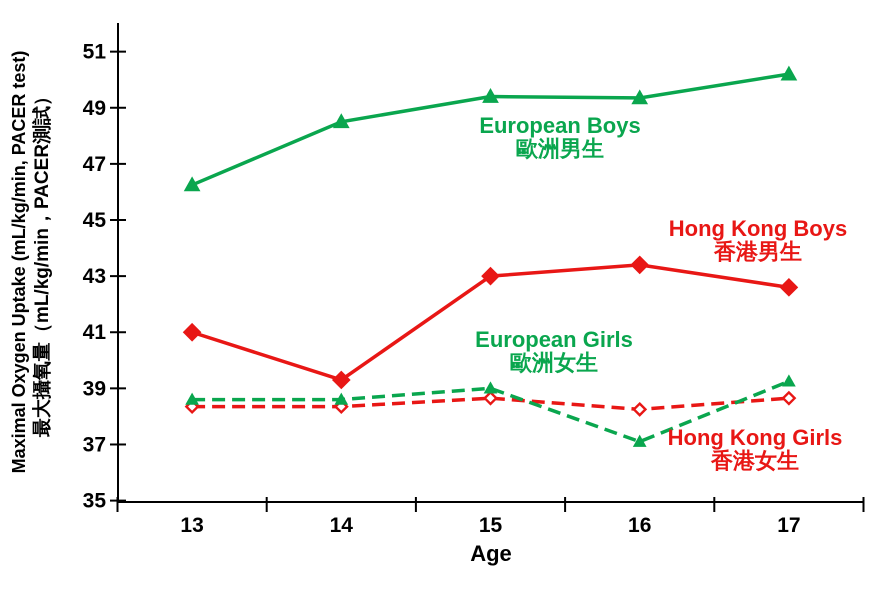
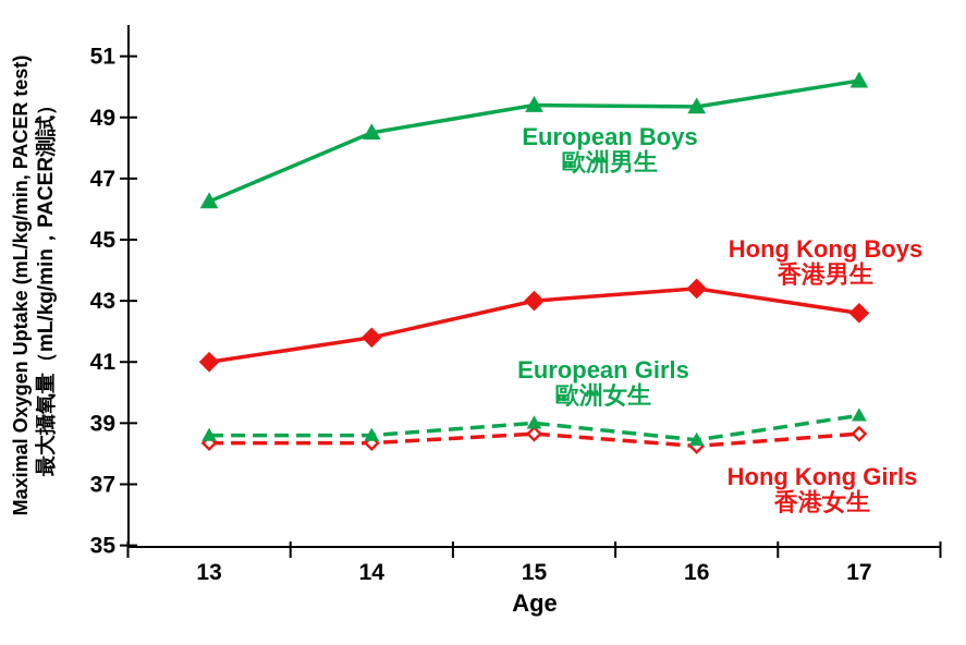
Hong Kong Boys/14: 39.3 -> 41.8
European Girls/16: 37.1 -> 38.5
